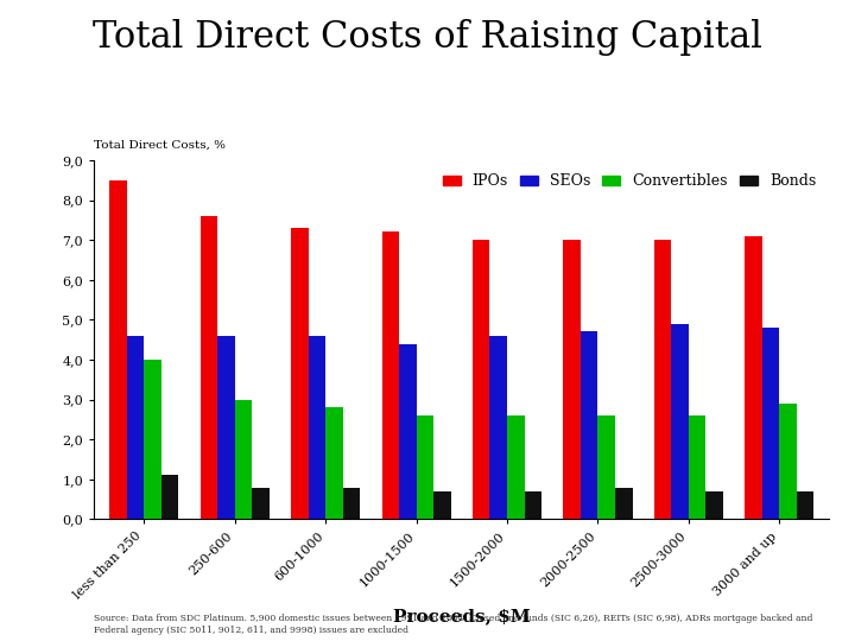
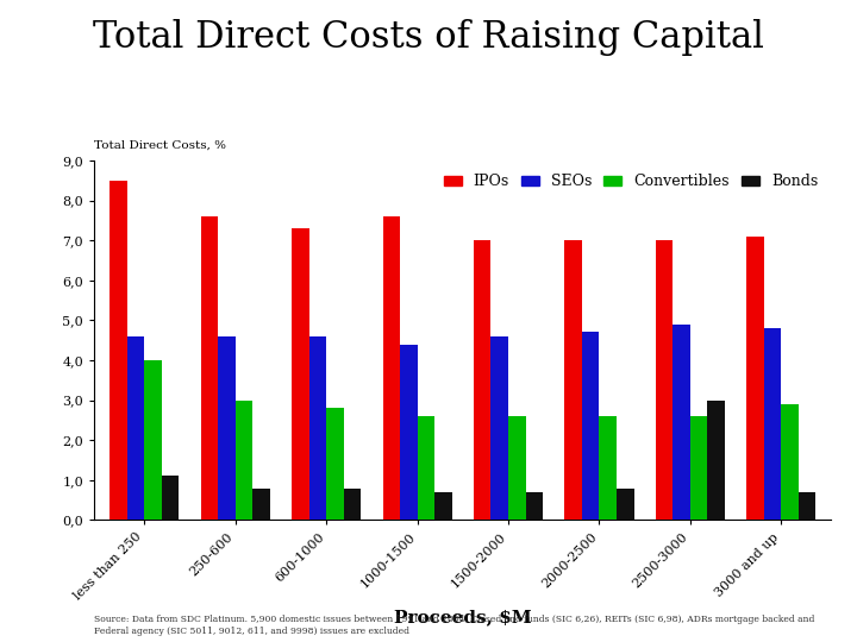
IPOs/1000-1500: 7,2 -> 7,6
Bonds/2500-3000: 0,7 -> 3,0
